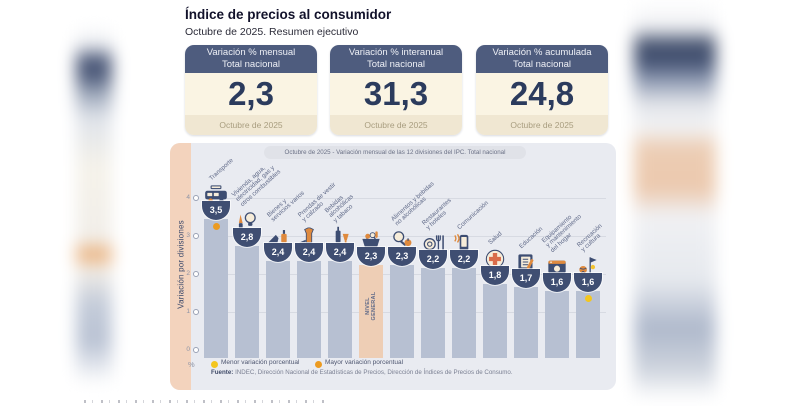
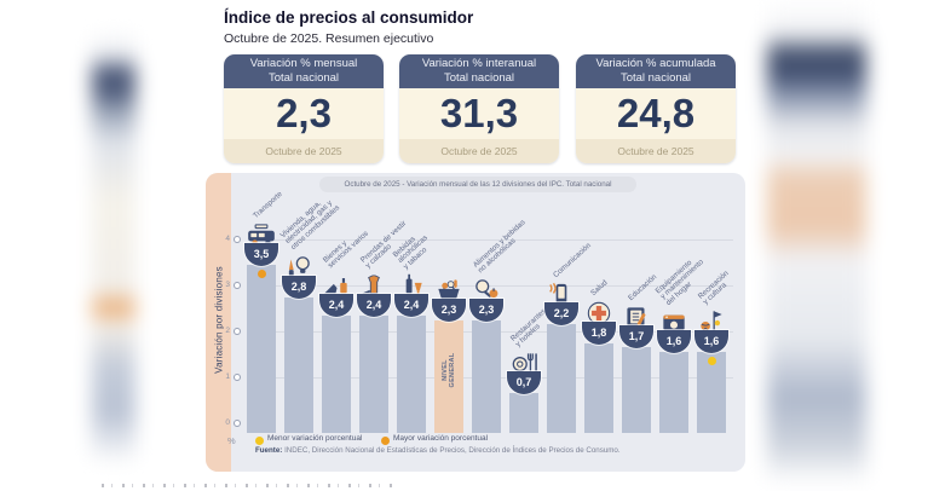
Restaurantes y hoteles: 2,2 -> 0,7
